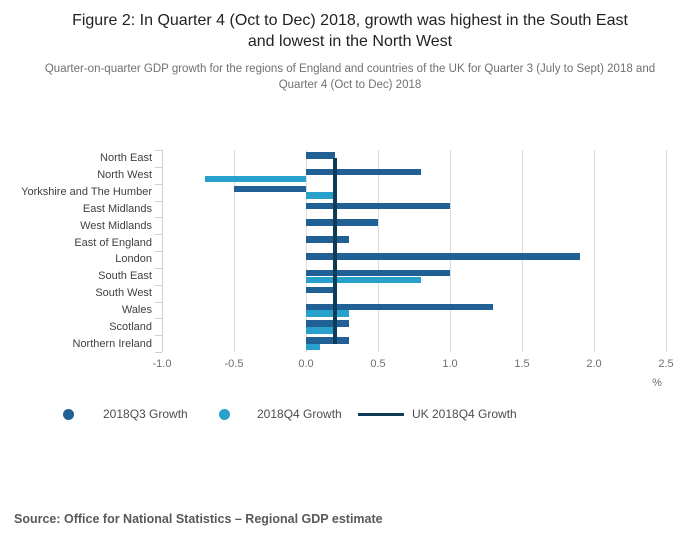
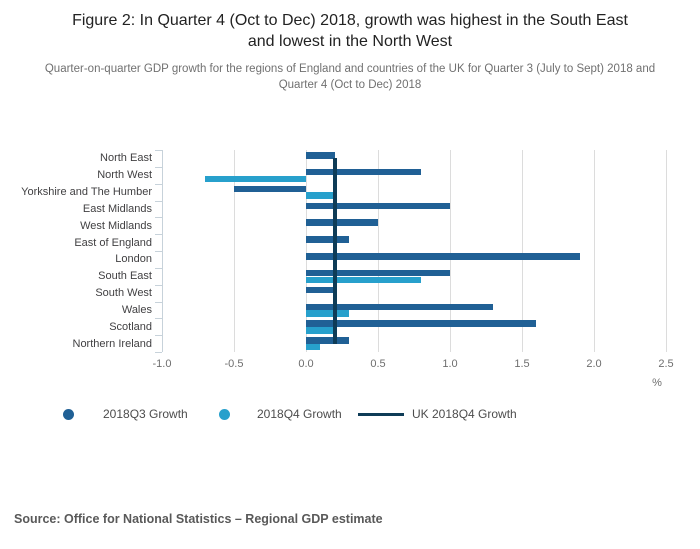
2018Q3 Growth/Scotland: 0.3 -> 1.6
